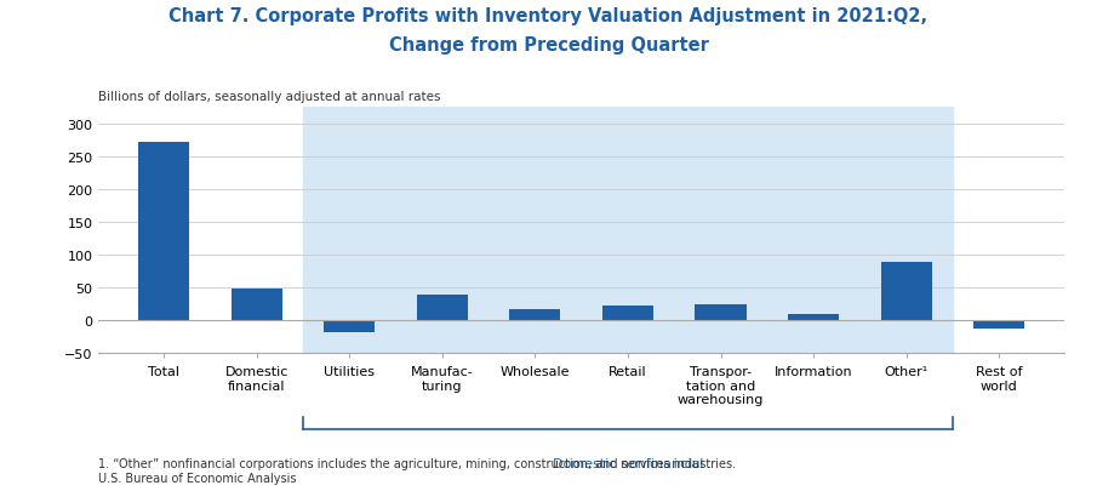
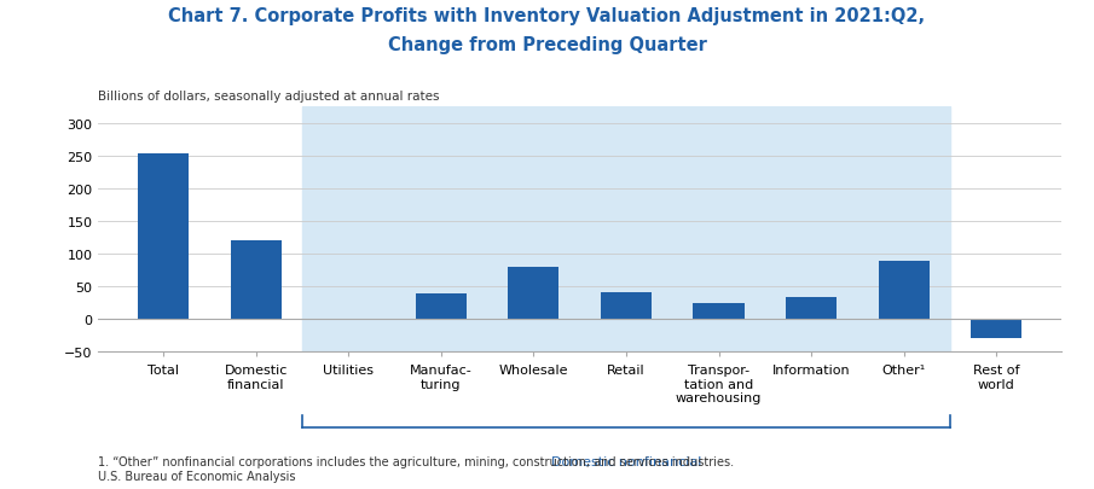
Total: 272 -> 254
Domestic financial: 48 -> 120
Utilities: -18 -> -2
Wholesale: 18 -> 80
Retail: 22 -> 42
Information: 10 -> 34
Rest of world: -13 -> -30
